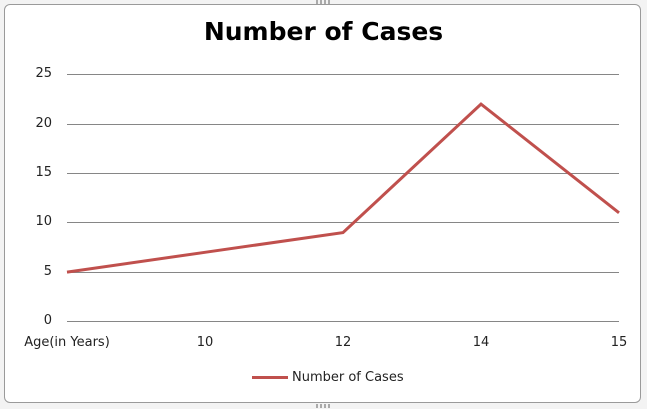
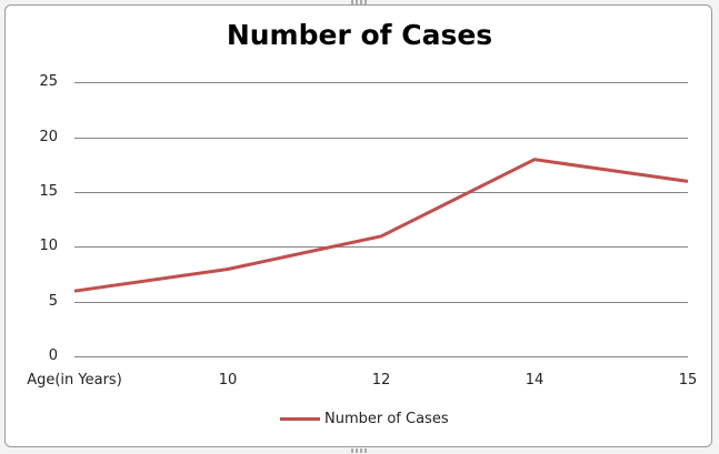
Age(in Years): 5 -> 6
10: 7 -> 8
12: 9 -> 11
14: 22 -> 18
15: 11 -> 16
